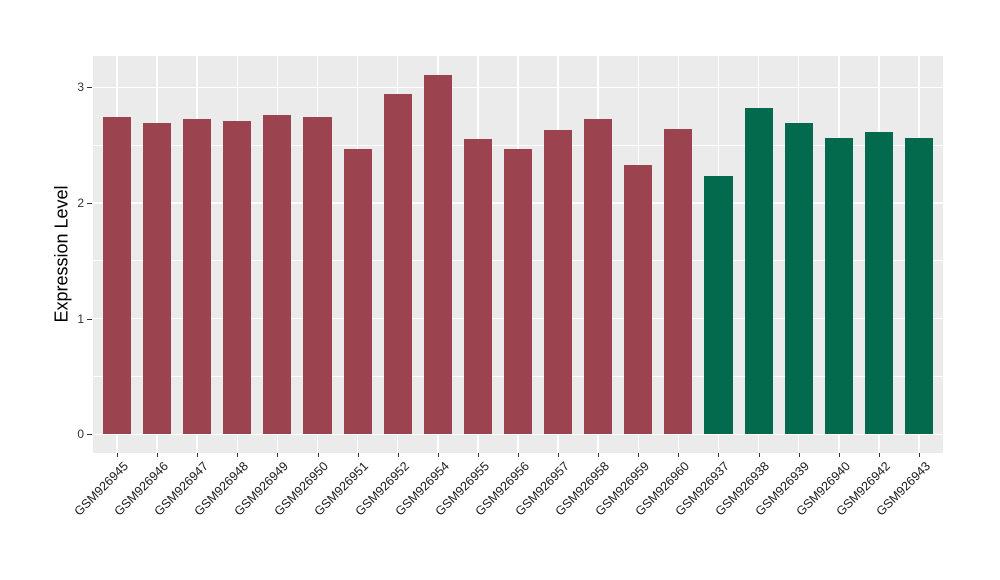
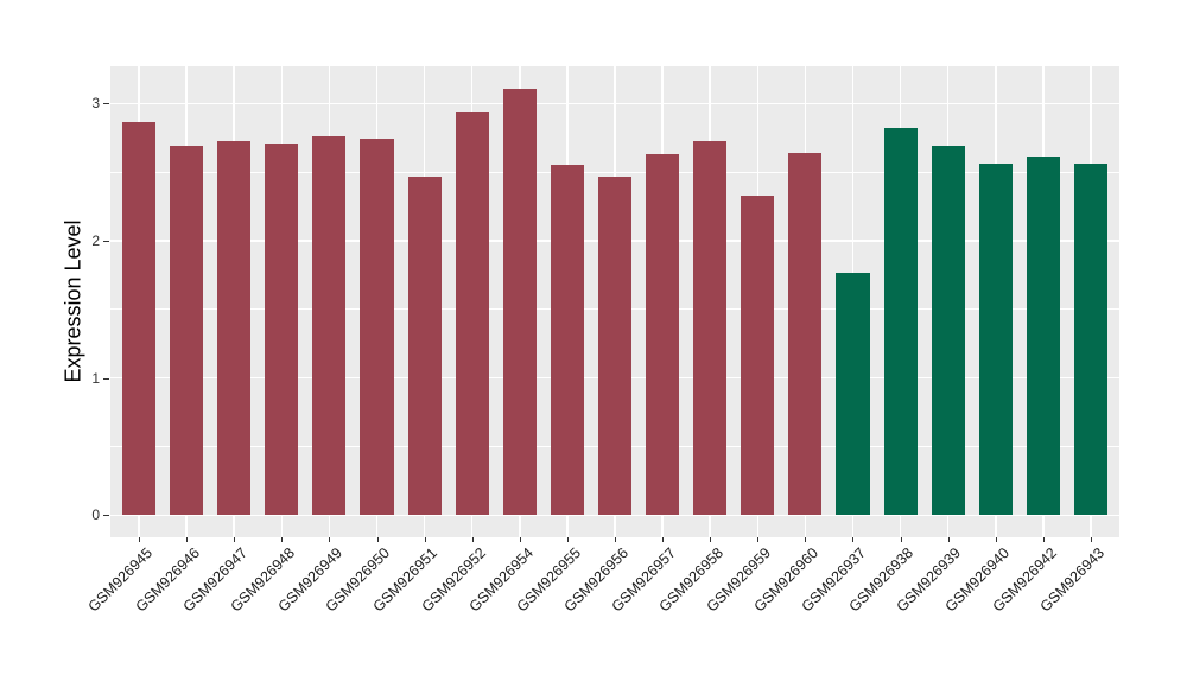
GSM926945: 2.74 -> 2.86
GSM926937: 2.23 -> 1.77
